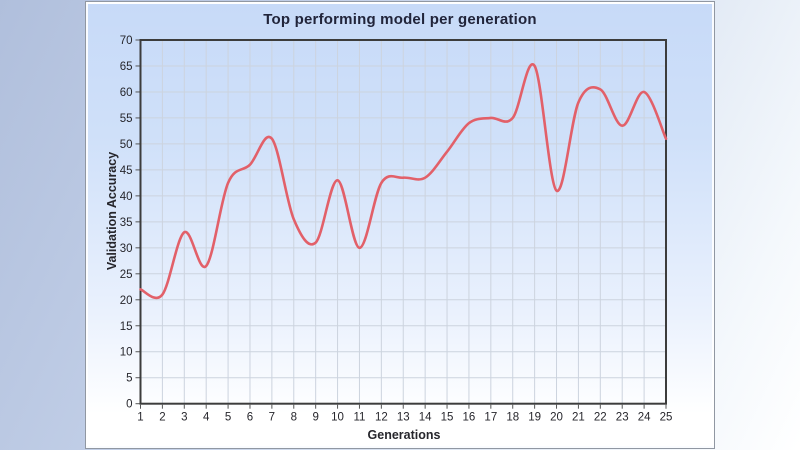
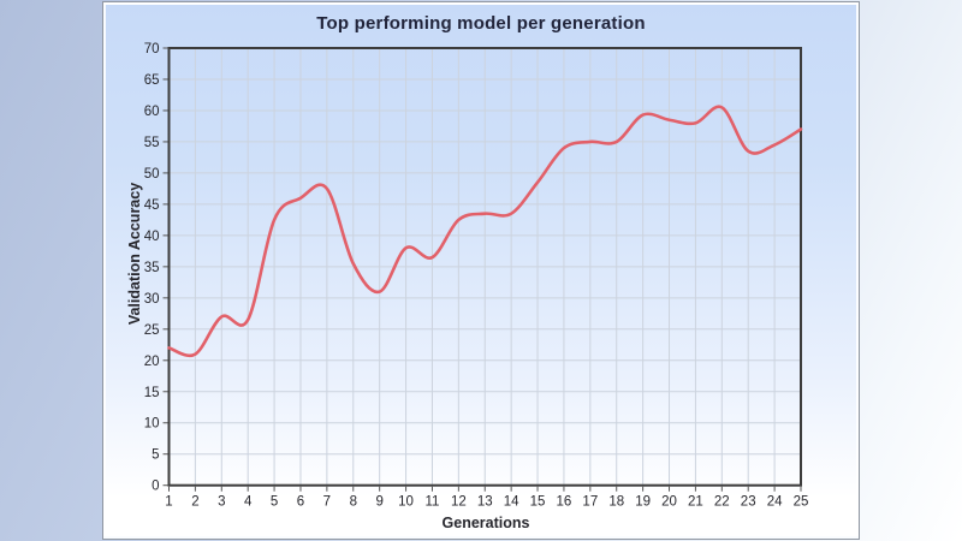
3: 33 -> 27
7: 51 -> 48
10: 43 -> 38
11: 30 -> 36
19: 65 -> 59
20: 41 -> 58
24: 60 -> 54
25: 51 -> 57
